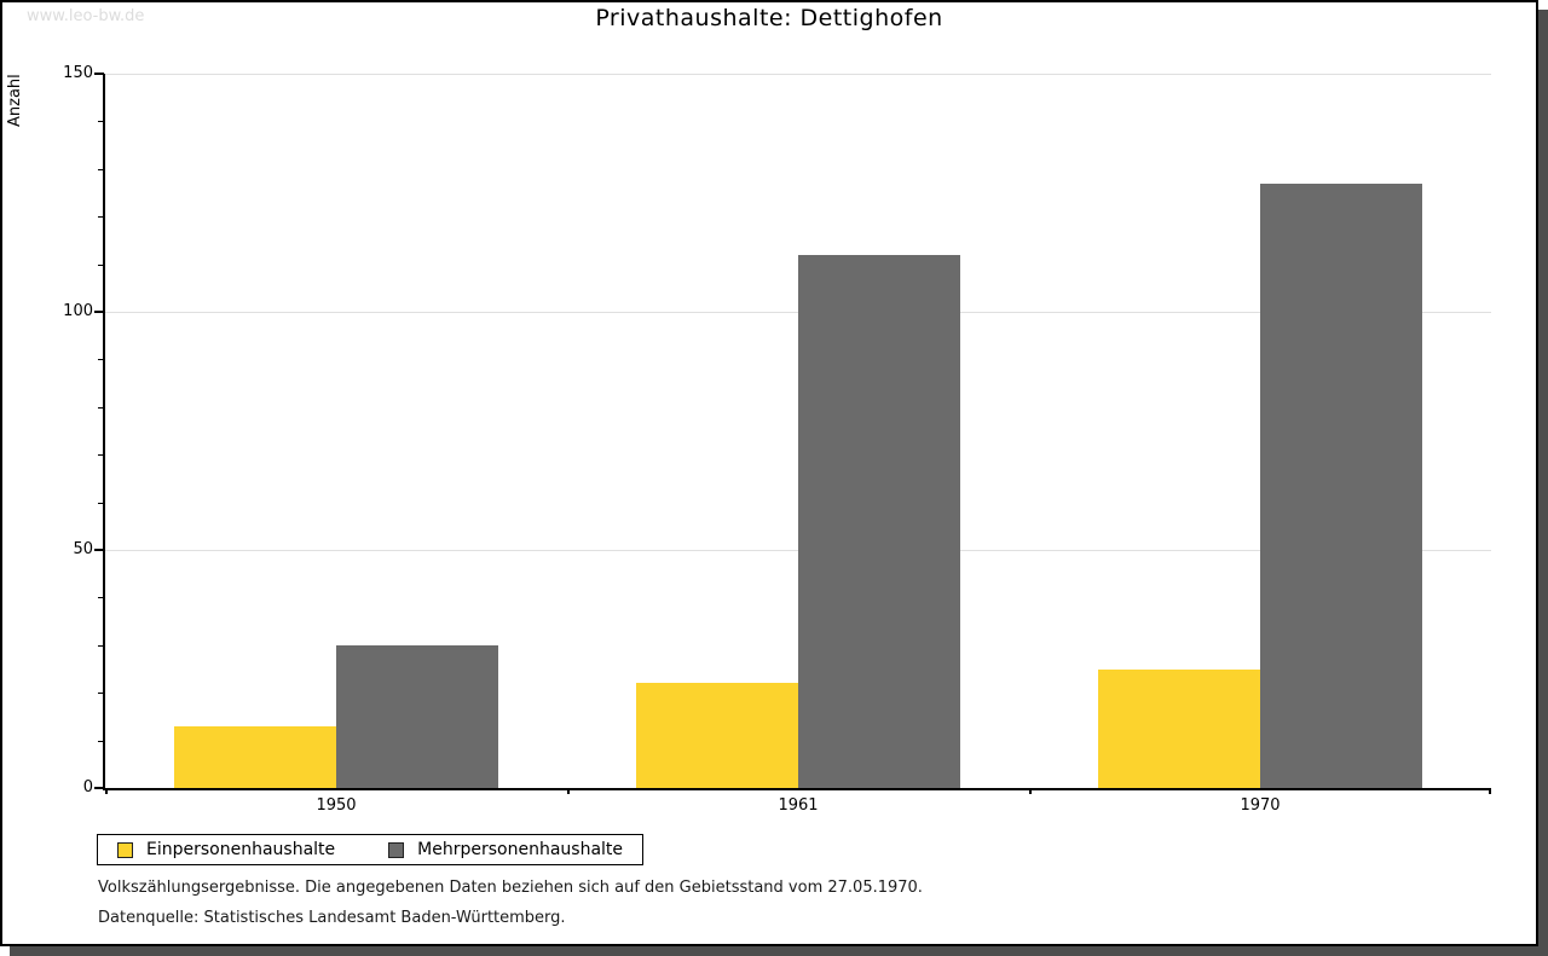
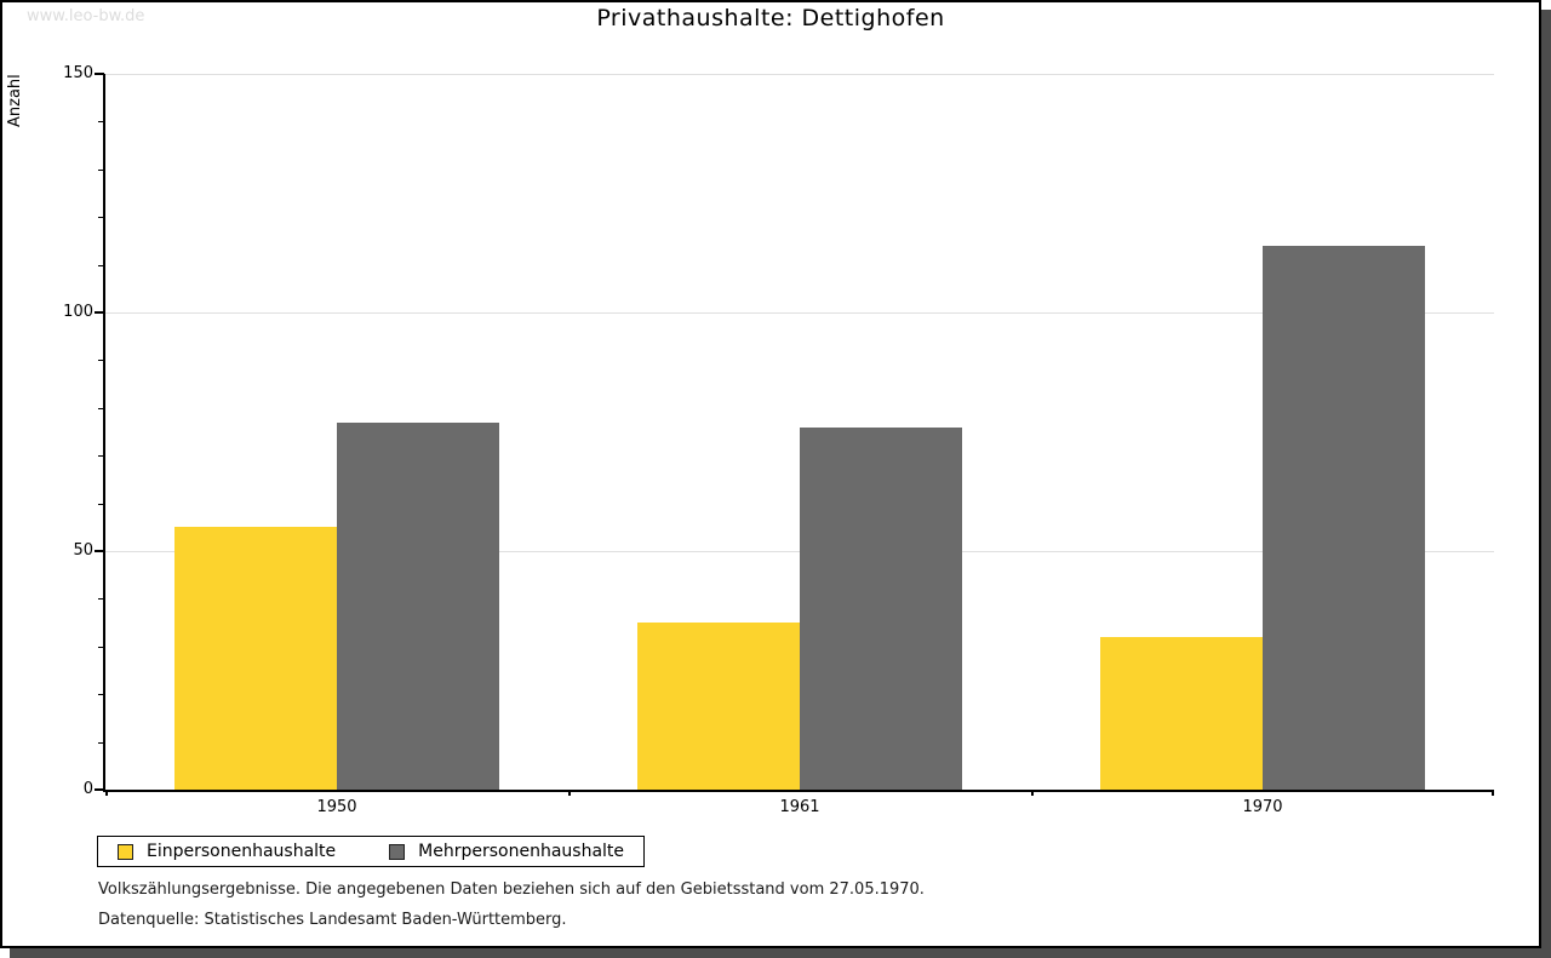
Einpersonenhaushalte/1950: 13 -> 55
Mehrpersonenhaushalte/1950: 30 -> 77
Einpersonenhaushalte/1961: 22 -> 35
Mehrpersonenhaushalte/1961: 112 -> 76
Einpersonenhaushalte/1970: 25 -> 32
Mehrpersonenhaushalte/1970: 127 -> 114
